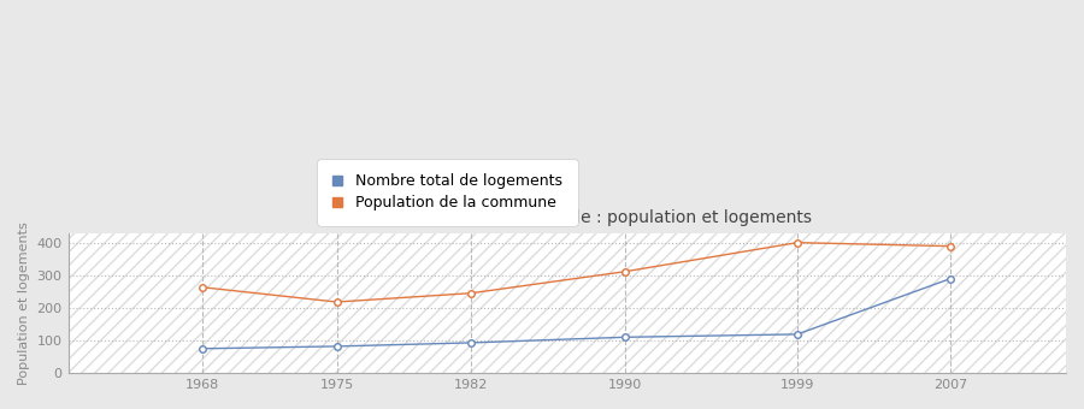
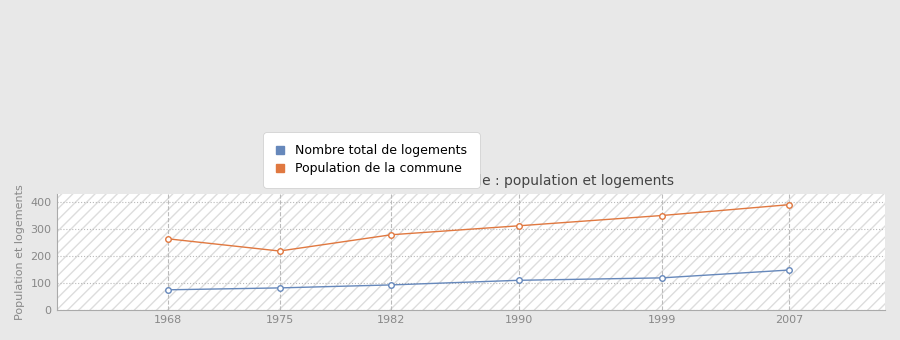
Population de la commune/1982: 245 -> 278
Population de la commune/1999: 400 -> 349
Nombre total de logements/2007: 290 -> 148
